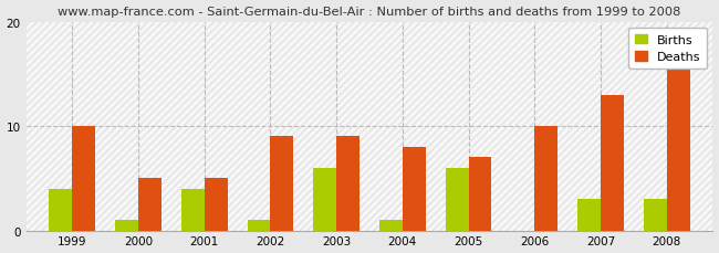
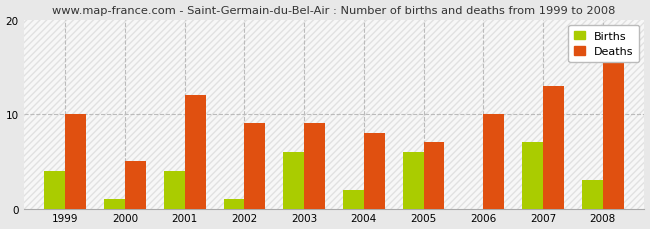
Deaths/2001: 5 -> 12
Births/2004: 1 -> 2
Births/2007: 3 -> 7
